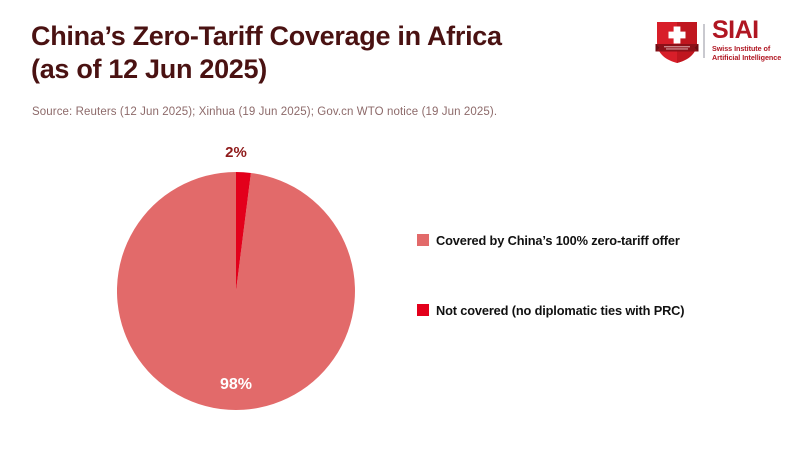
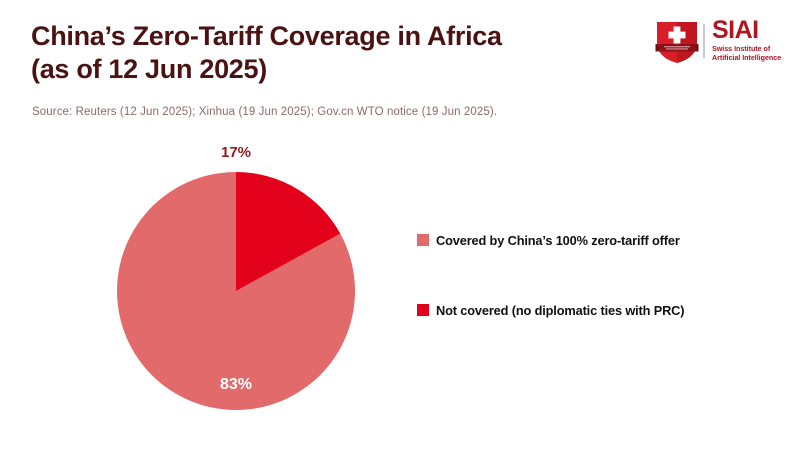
Covered by China’s 100% zero-tariff offer: 98% -> 83%
Not covered (no diplomatic ties with PRC): 2% -> 17%
